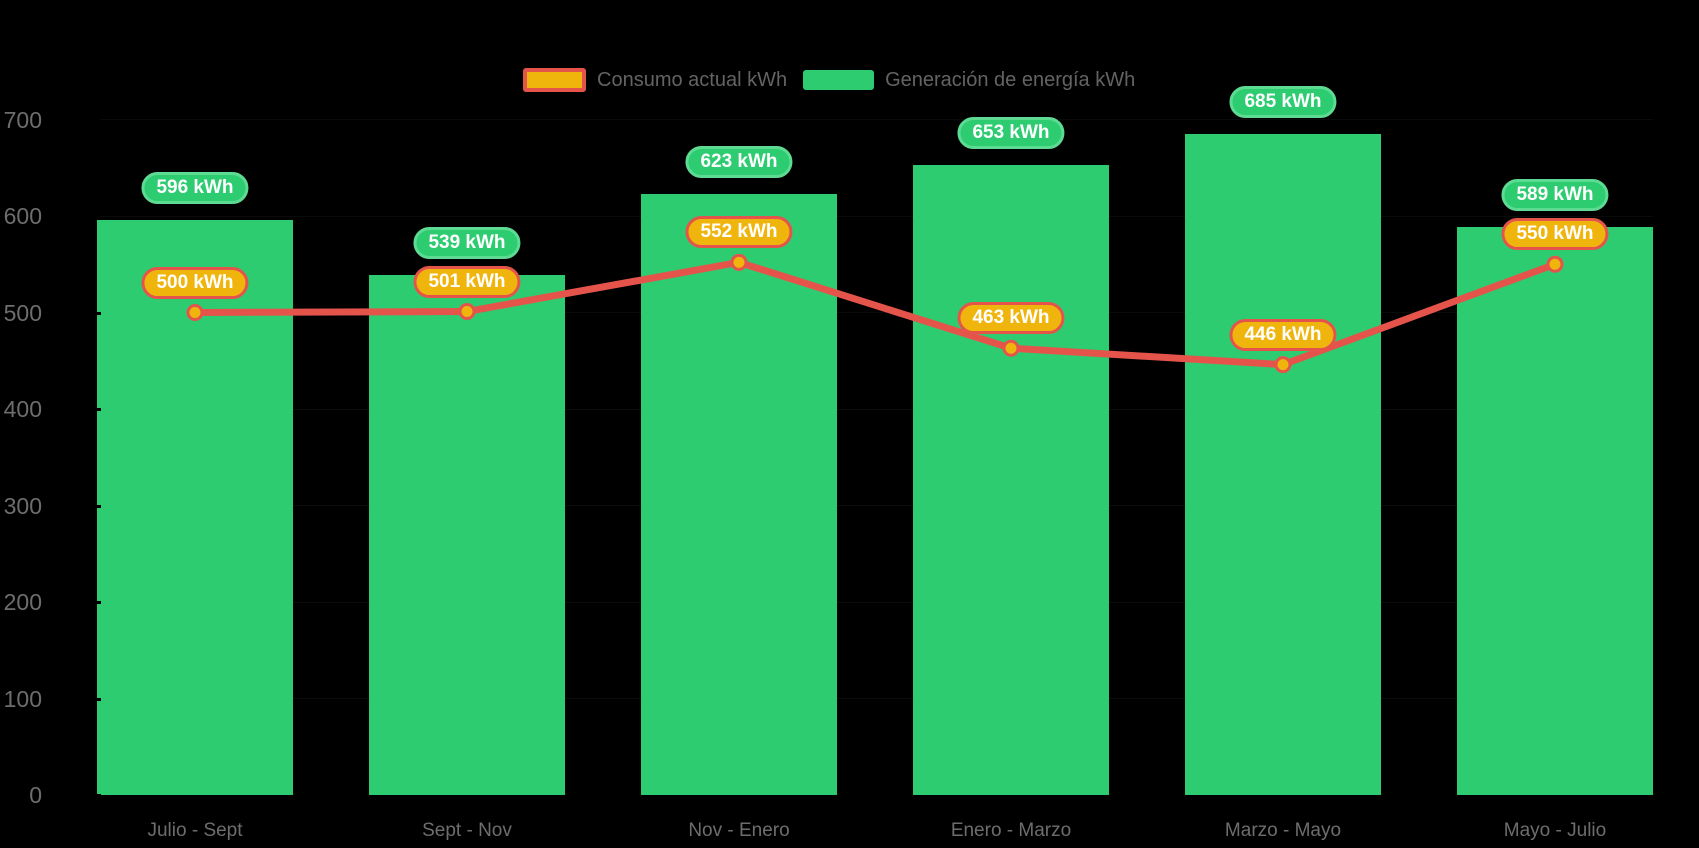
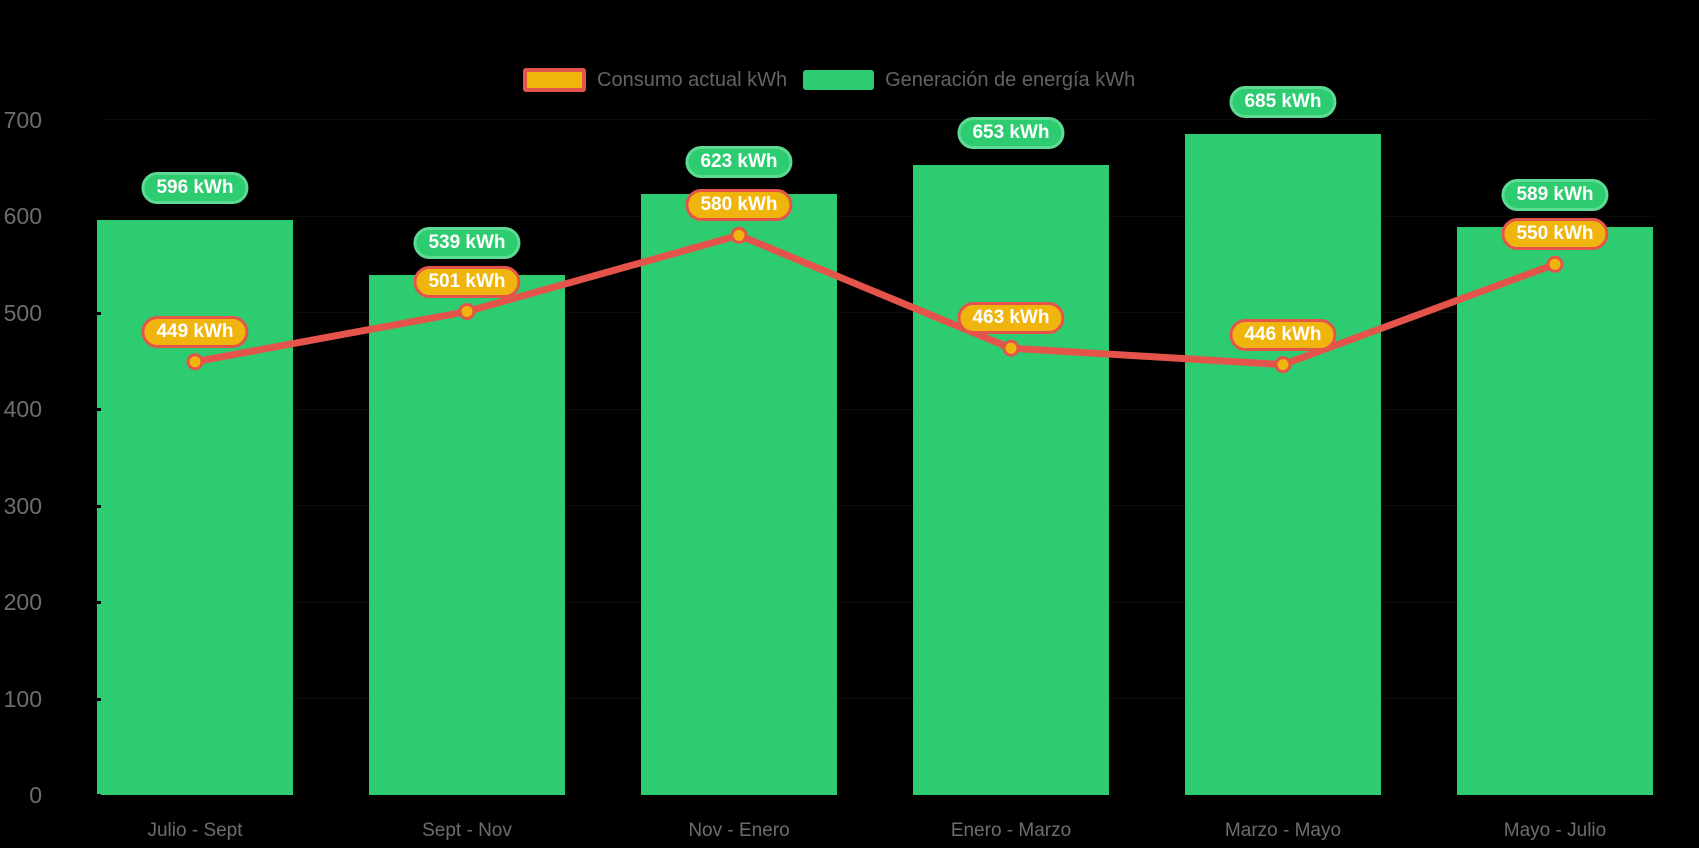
Consumo actual kWh/Julio - Sept: 500 -> 449
Consumo actual kWh/Nov - Enero: 552 -> 580
